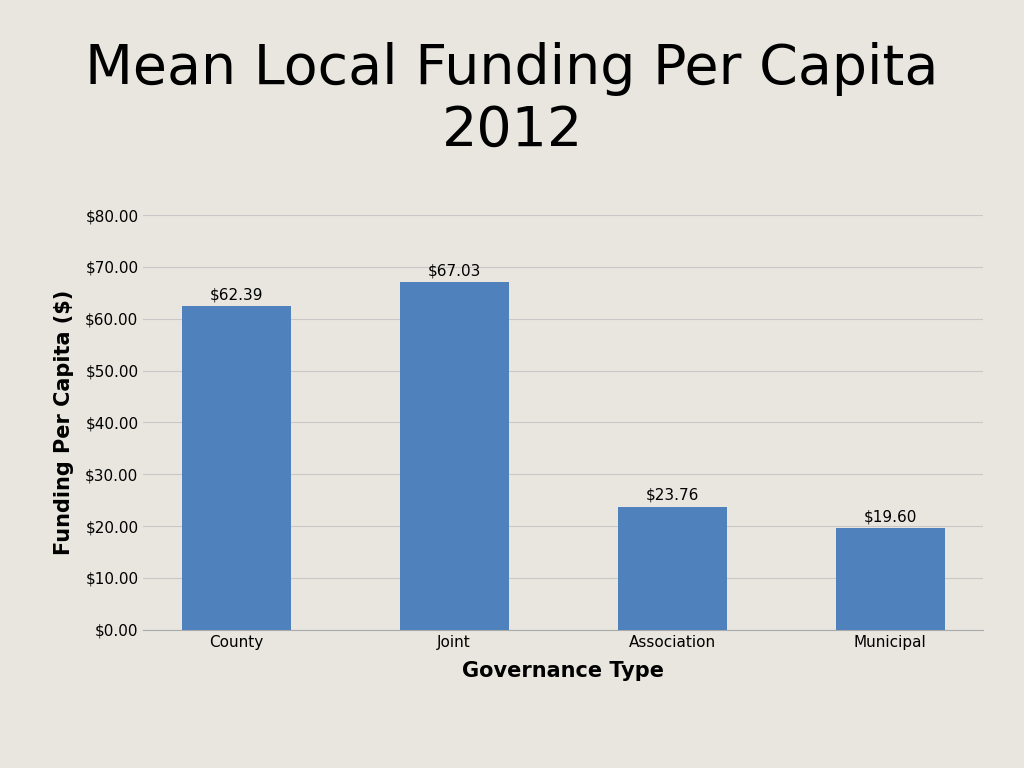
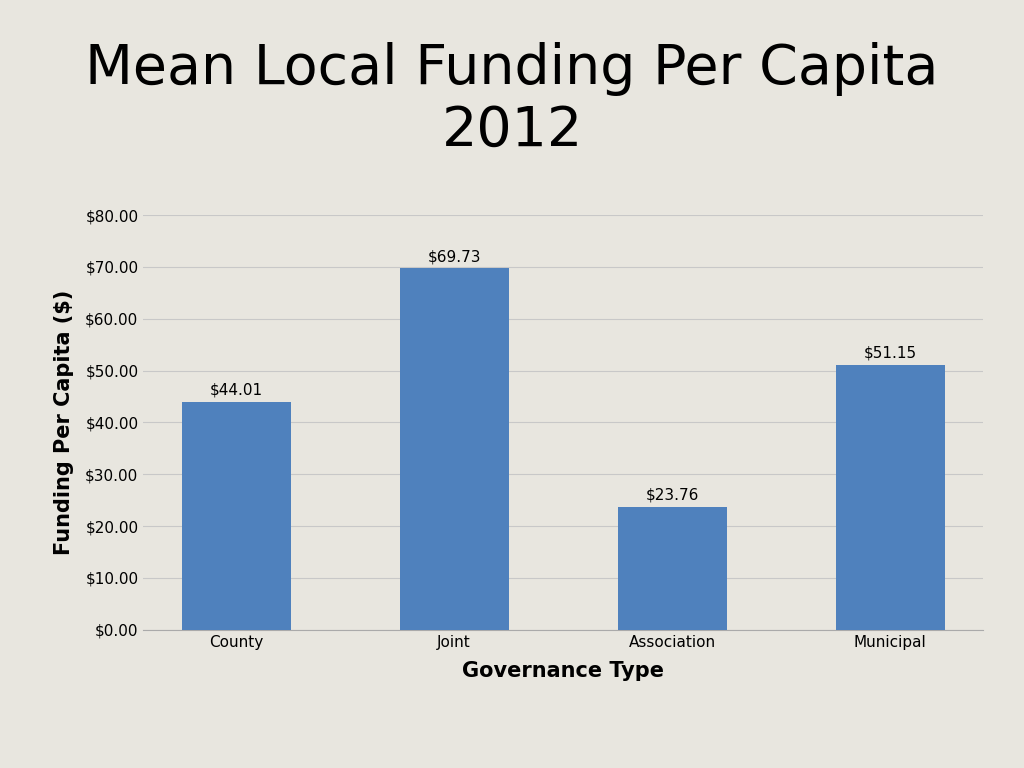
County: $62.39 -> $44.01
Joint: $67.03 -> $69.73
Municipal: $19.60 -> $51.15
